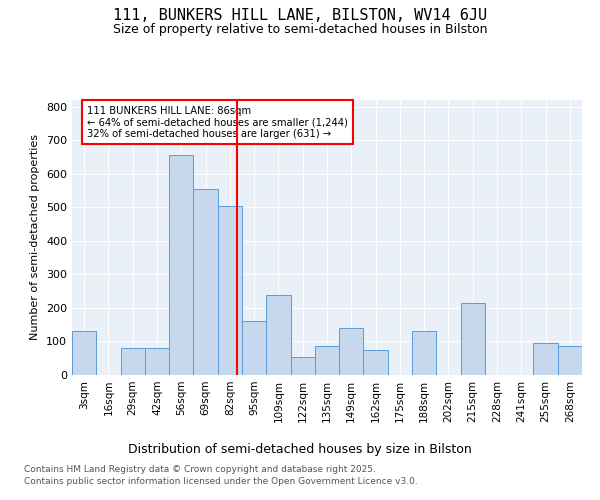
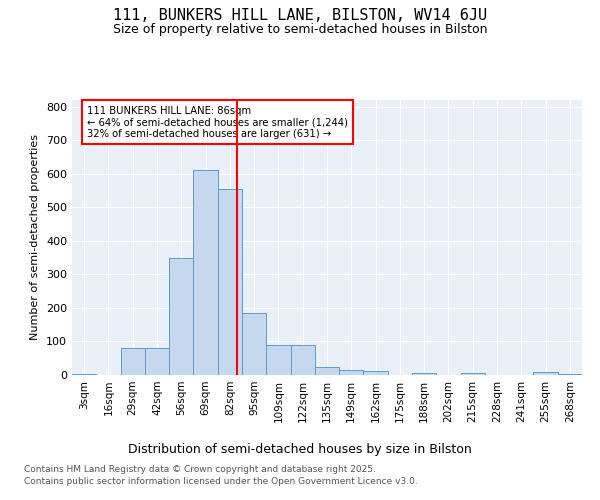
3sqm: 130 -> 2
56sqm: 655 -> 350
69sqm: 555 -> 610
82sqm: 505 -> 555
95sqm: 160 -> 185
109sqm: 240 -> 88
122sqm: 55 -> 88
135sqm: 85 -> 25
149sqm: 140 -> 15
162sqm: 75 -> 12
188sqm: 130 -> 5
215sqm: 215 -> 5
255sqm: 95 -> 8
268sqm: 85 -> 2
